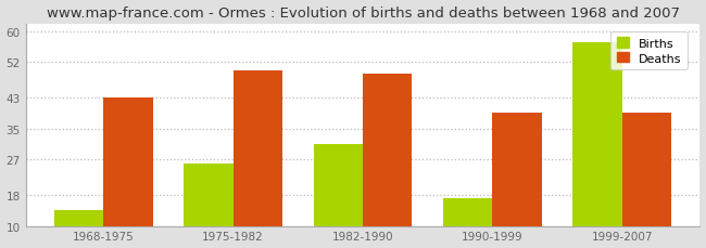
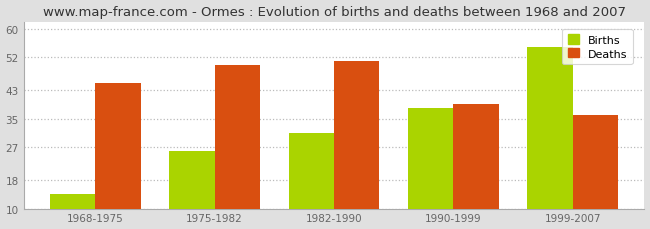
Deaths/1968-1975: 43 -> 45
Deaths/1982-1990: 49 -> 51
Births/1990-1999: 17 -> 38
Births/1999-2007: 57 -> 55
Deaths/1999-2007: 39 -> 36
